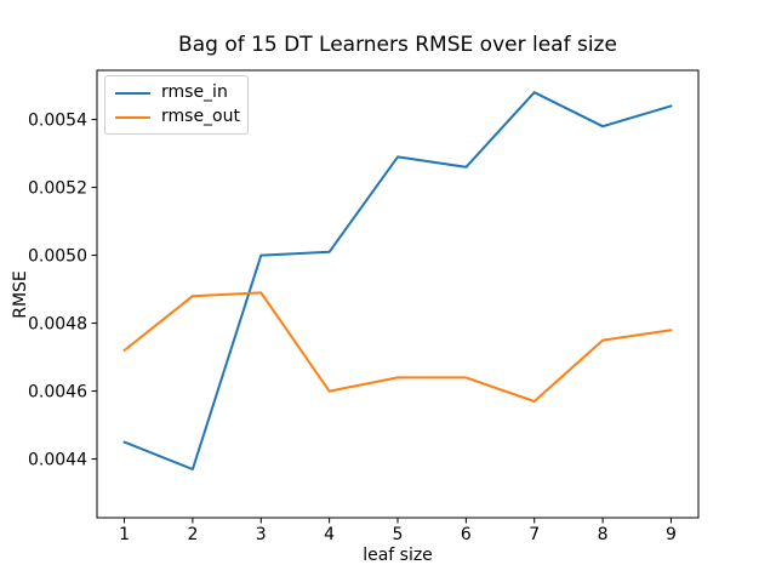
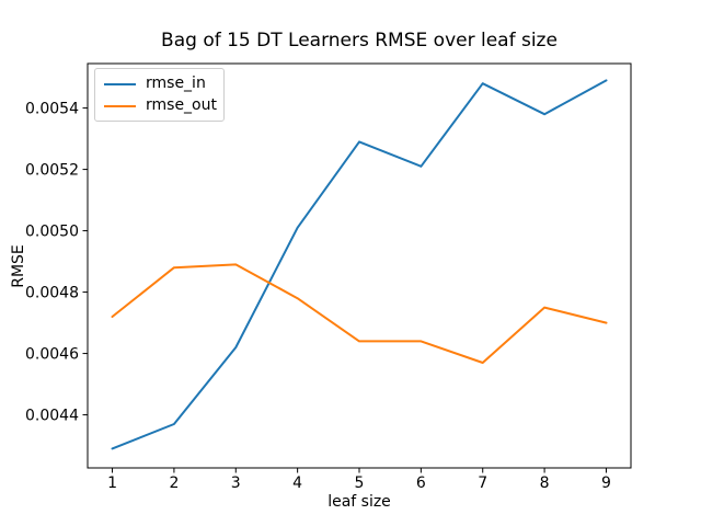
rmse_in/1: 0.00445 -> 0.00429
rmse_in/3: 0.00500 -> 0.00462
rmse_out/4: 0.00460 -> 0.00478
rmse_in/6: 0.00526 -> 0.00521
rmse_in/9: 0.00544 -> 0.00549
rmse_out/9: 0.00478 -> 0.00470
